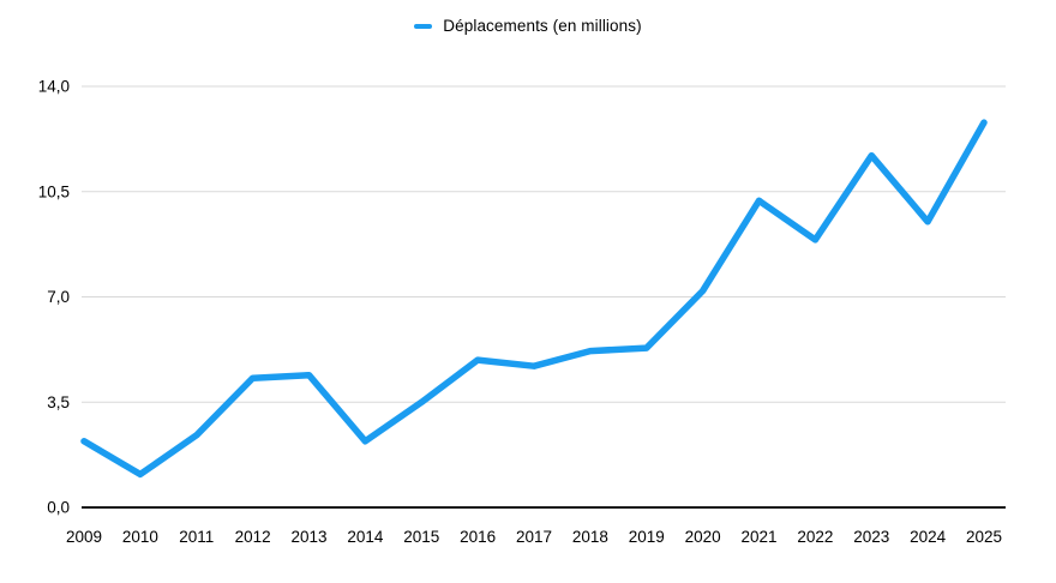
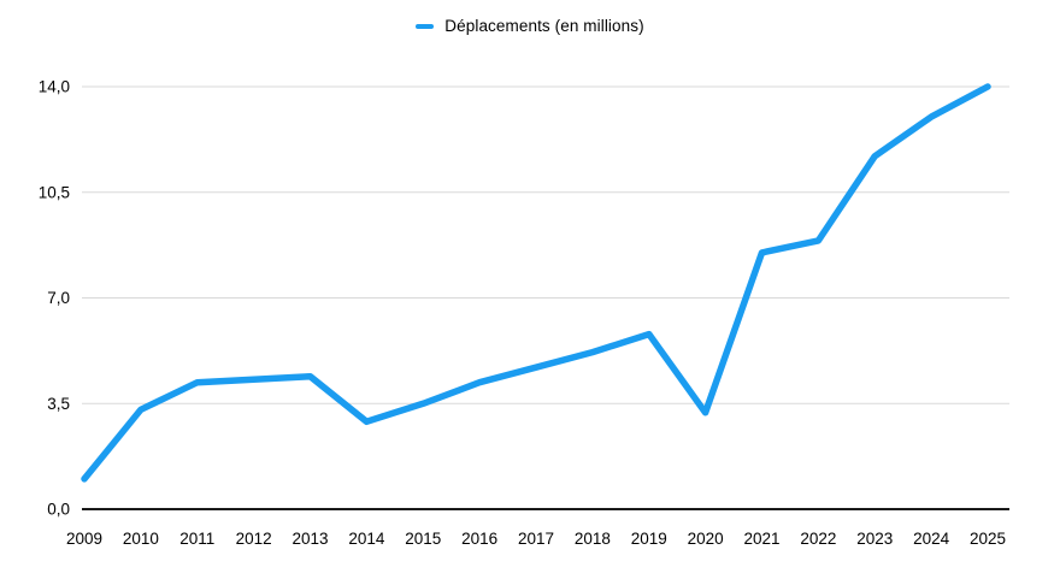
2009: 2,2 -> 1,0
2010: 1,1 -> 3,3
2011: 2,4 -> 4,2
2014: 2,2 -> 2,9
2016: 4,9 -> 4,2
2019: 5,3 -> 5,8
2020: 7,2 -> 3,2
2021: 10,2 -> 8,5
2024: 9,5 -> 13,0
2025: 12,8 -> 14,0
